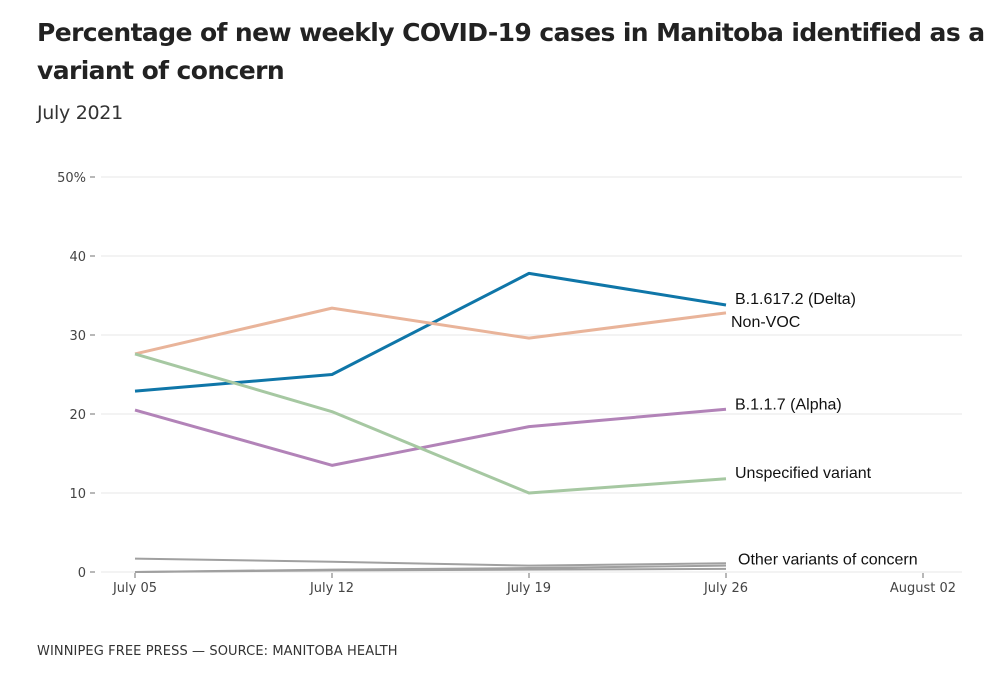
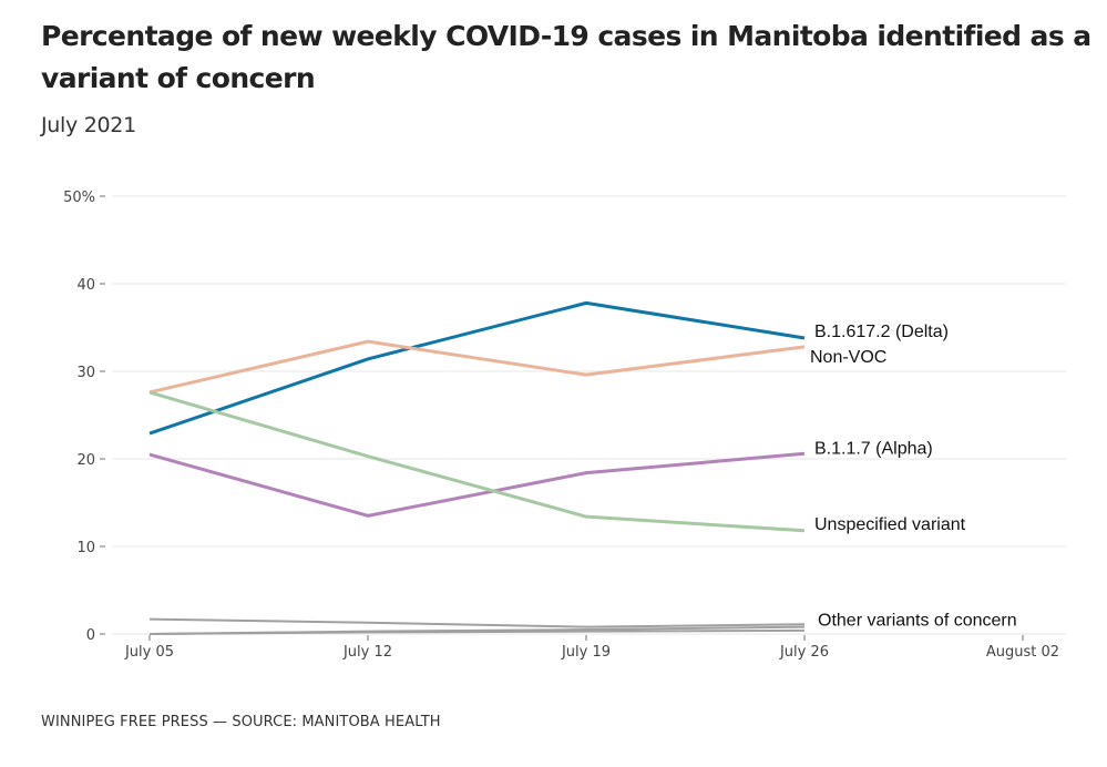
B.1.617.2 (Delta)/July 12: 25% -> 31%
Unspecified variant/July 19: 10% -> 13%
